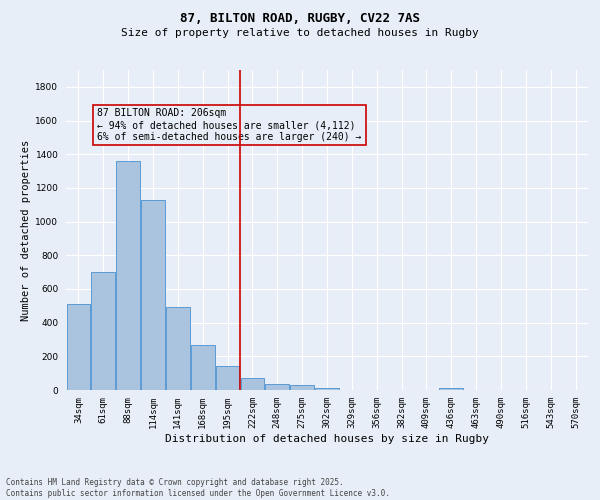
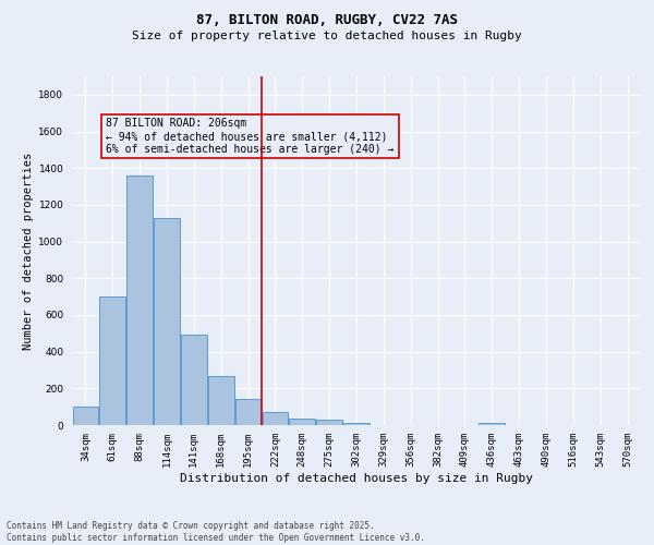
34sqm: 510 -> 100
